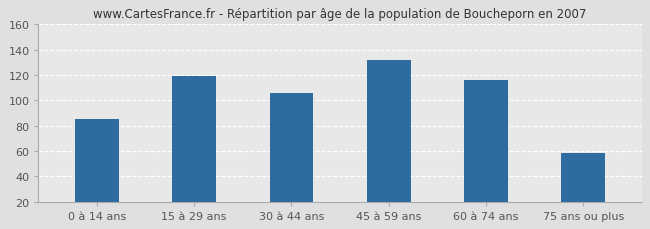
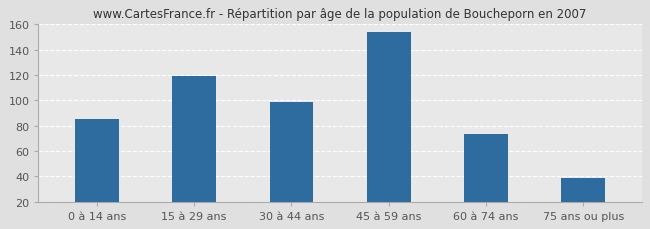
30 à 44 ans: 106 -> 99
45 à 59 ans: 132 -> 154
60 à 74 ans: 116 -> 73
75 ans ou plus: 58 -> 39
